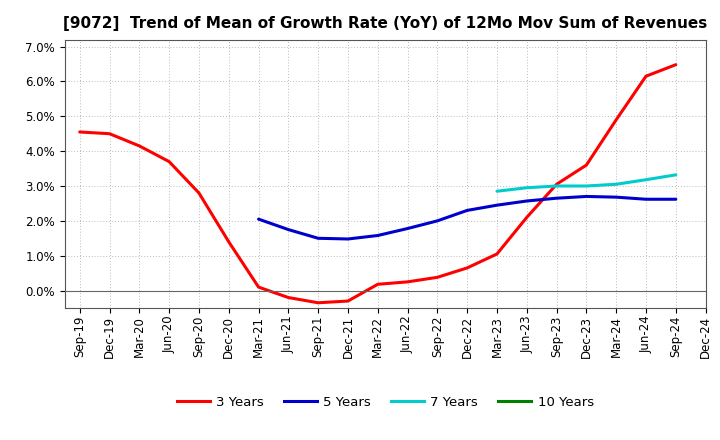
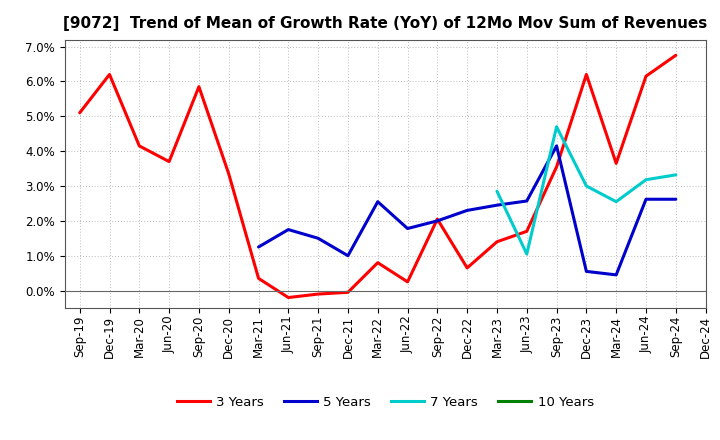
3 Years/Sep-19: 4.55% -> 5.10%
3 Years/Dec-19: 4.50% -> 6.20%
3 Years/Sep-20: 2.80% -> 5.85%
3 Years/Dec-20: 1.40% -> 3.35%
3 Years/Mar-21: 0.10% -> 0.35%
5 Years/Mar-21: 2.05% -> 1.25%
3 Years/Sep-21: -0.35% -> -0.10%
3 Years/Dec-21: -0.30% -> -0.05%
5 Years/Dec-21: 1.48% -> 1.00%
3 Years/Mar-22: 0.18% -> 0.80%
5 Years/Mar-22: 1.58% -> 2.55%
3 Years/Sep-22: 0.38% -> 2.05%
3 Years/Mar-23: 1.05% -> 1.40%
3 Years/Jun-23: 2.10% -> 1.70%
7 Years/Jun-23: 2.95% -> 1.05%
3 Years/Sep-23: 3.05% -> 3.55%
5 Years/Sep-23: 2.65% -> 4.15%
7 Years/Sep-23: 3.00% -> 4.70%
3 Years/Dec-23: 3.60% -> 6.20%
5 Years/Dec-23: 2.70% -> 0.55%
3 Years/Mar-24: 4.90% -> 3.65%
5 Years/Mar-24: 2.68% -> 0.45%
7 Years/Mar-24: 3.05% -> 2.55%
3 Years/Sep-24: 6.48% -> 6.75%
